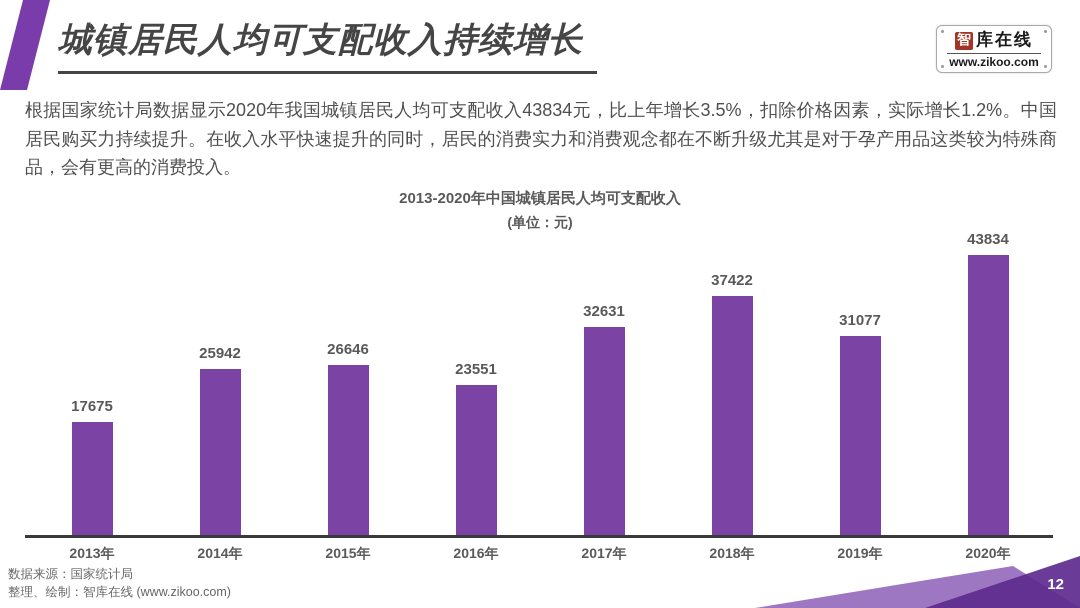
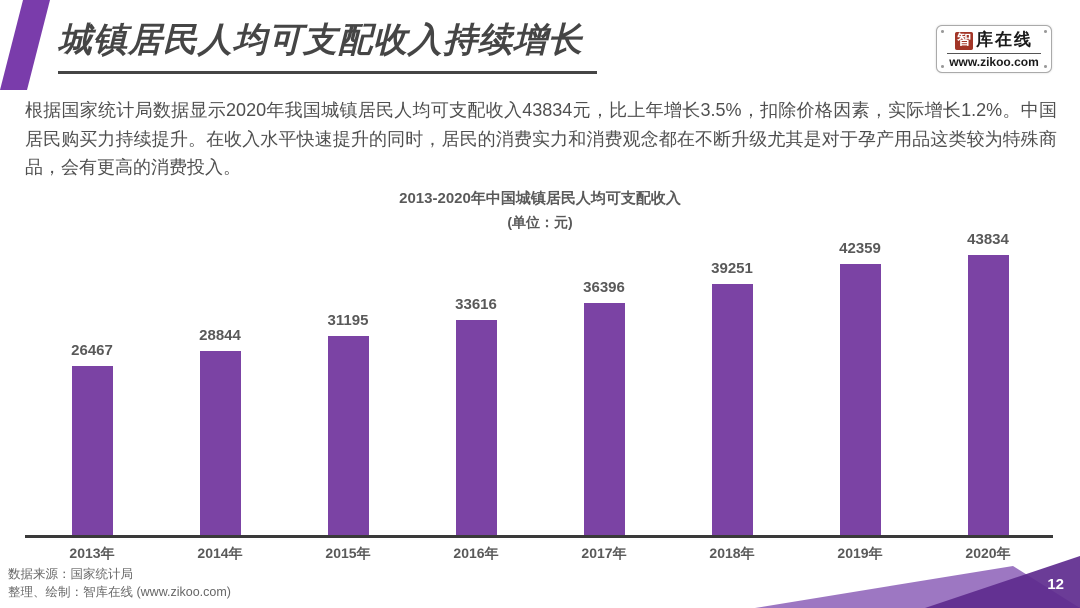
2013年: 17675 -> 26467
2014年: 25942 -> 28844
2015年: 26646 -> 31195
2016年: 23551 -> 33616
2017年: 32631 -> 36396
2018年: 37422 -> 39251
2019年: 31077 -> 42359
